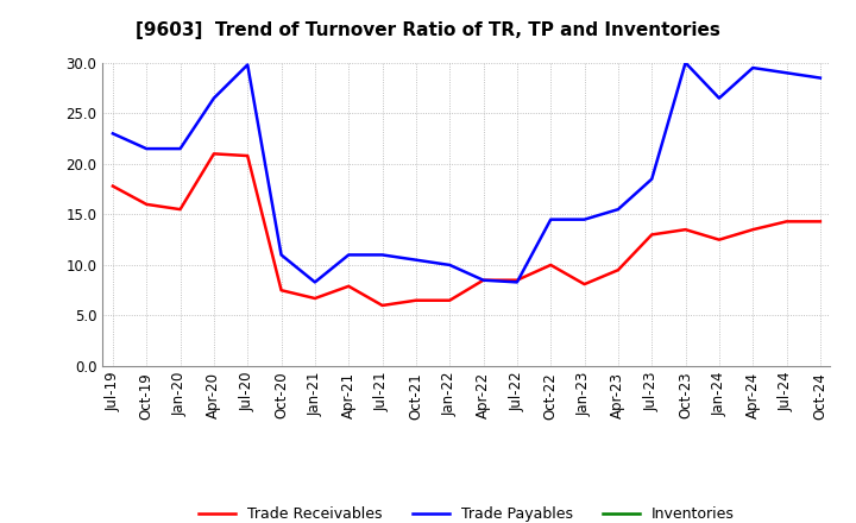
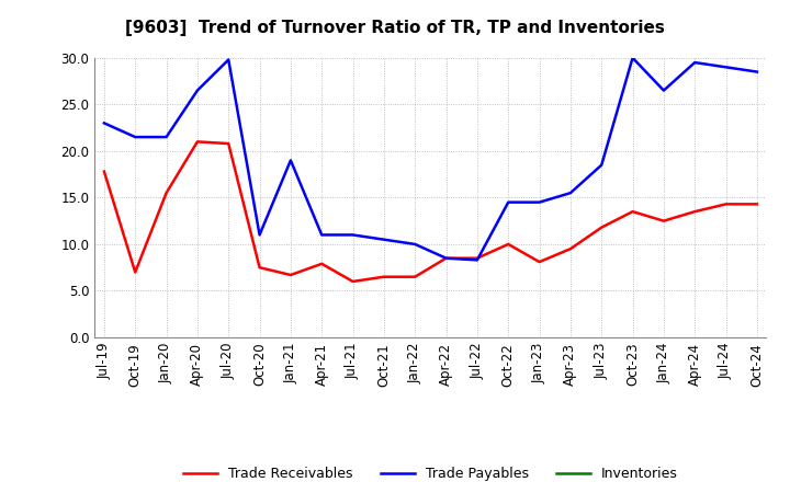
Trade Receivables/Oct-19: 16.0 -> 7.0
Trade Payables/Jan-21: 8.3 -> 19.0
Trade Receivables/Jul-23: 13.0 -> 11.8
